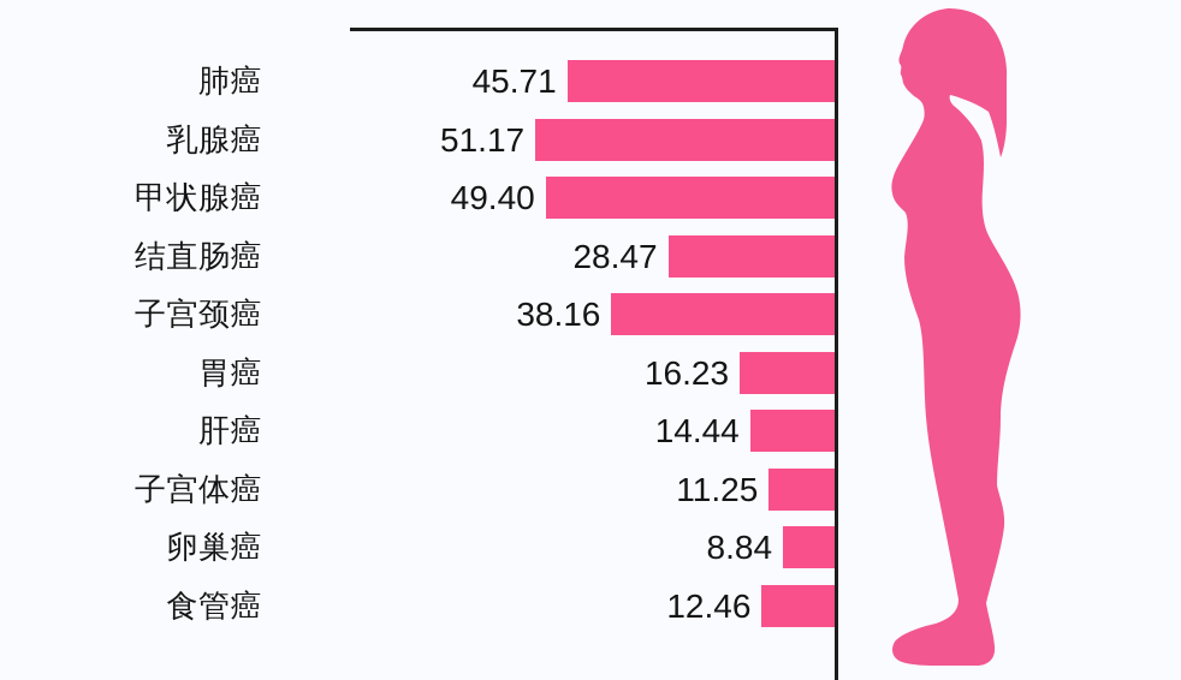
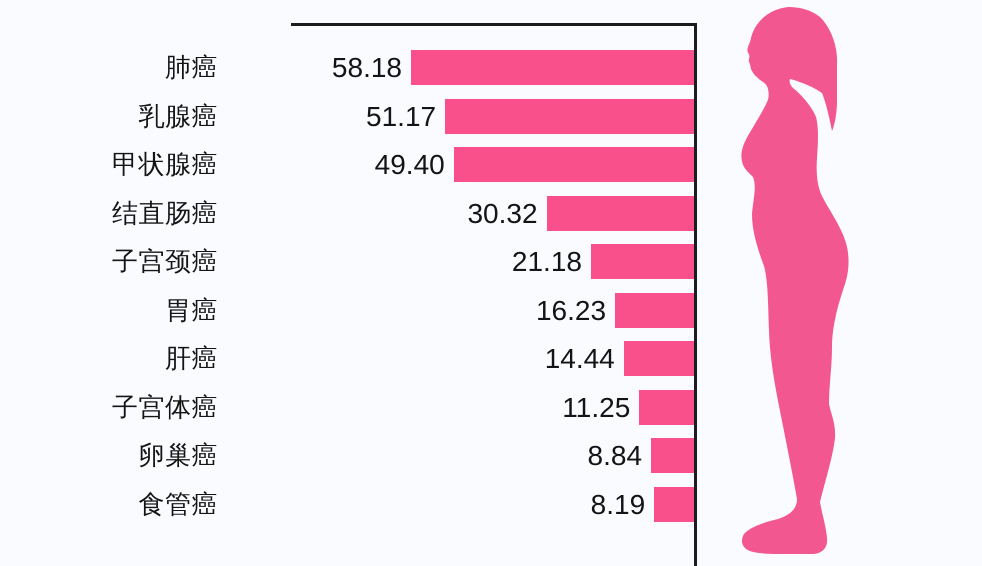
肺癌: 45.71 -> 58.18
结直肠癌: 28.47 -> 30.32
子宫颈癌: 38.16 -> 21.18
食管癌: 12.46 -> 8.19
